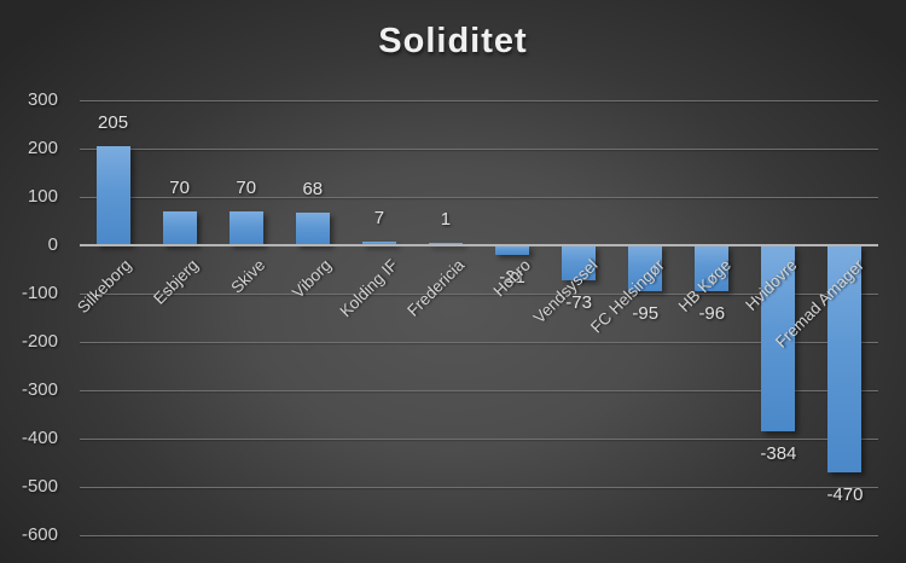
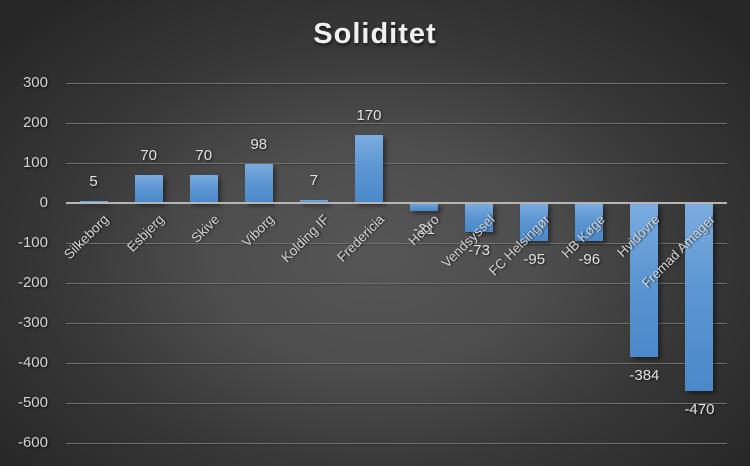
Silkeborg: 205 -> 5
Viborg: 68 -> 98
Fredericia: 1 -> 170
